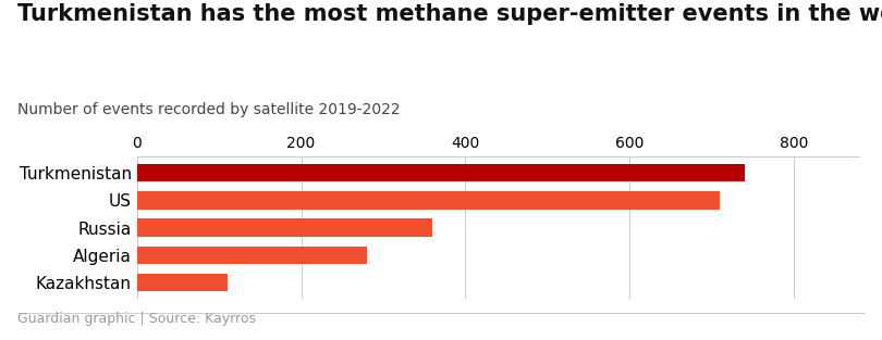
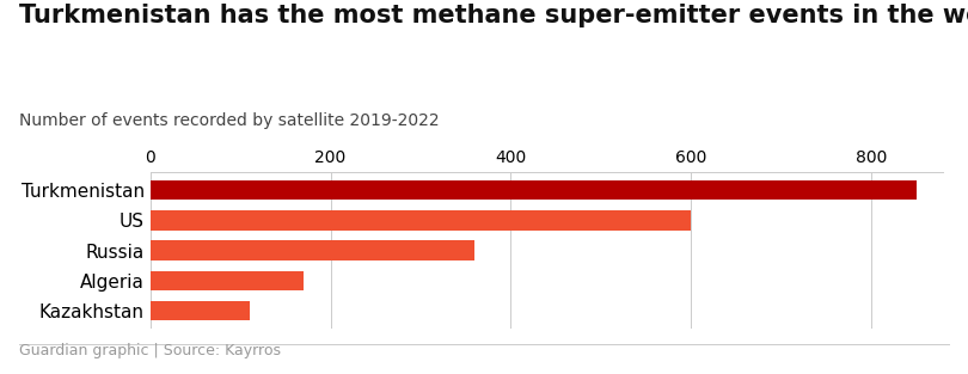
Turkmenistan: 740 -> 850
US: 710 -> 600
Algeria: 280 -> 170
